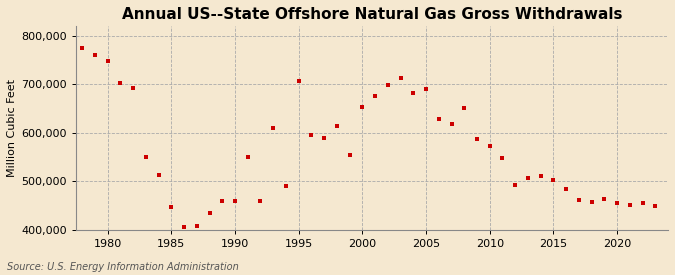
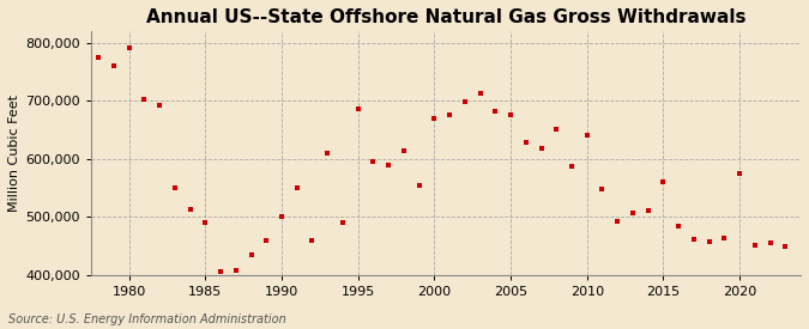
1980: 748,000 -> 790,000
1985: 447,000 -> 490,000
1990: 460,000 -> 500,000
1995: 706,000 -> 685,000
2000: 653,000 -> 670,000
2005: 690,000 -> 675,000
2010: 572,000 -> 640,000
2015: 502,000 -> 560,000
2020: 455,000 -> 575,000
